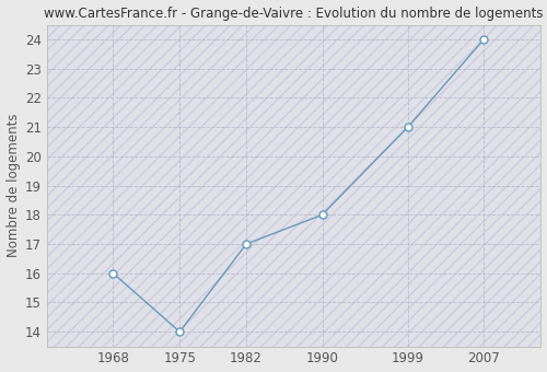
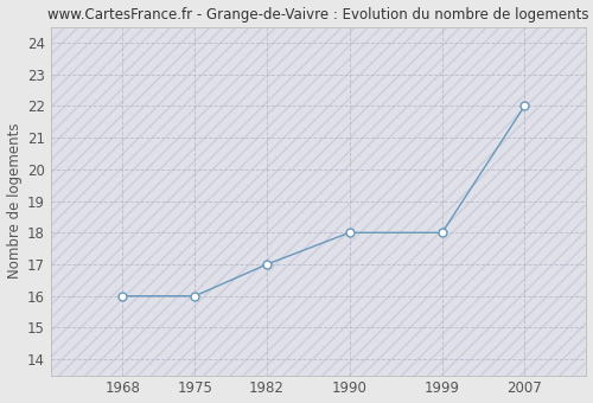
1975: 14 -> 16
1999: 21 -> 18
2007: 24 -> 22
